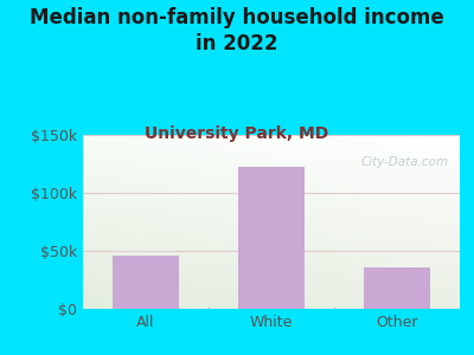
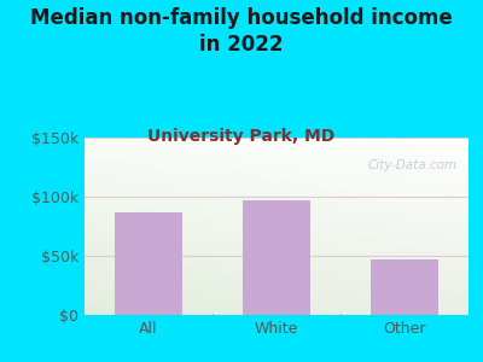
All: $46k -> $87k
White: $122k -> $97k
Other: $36k -> $47k
